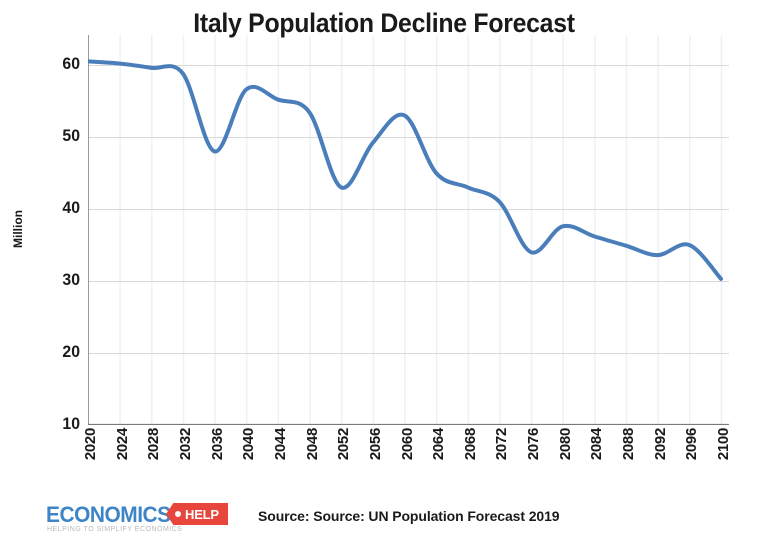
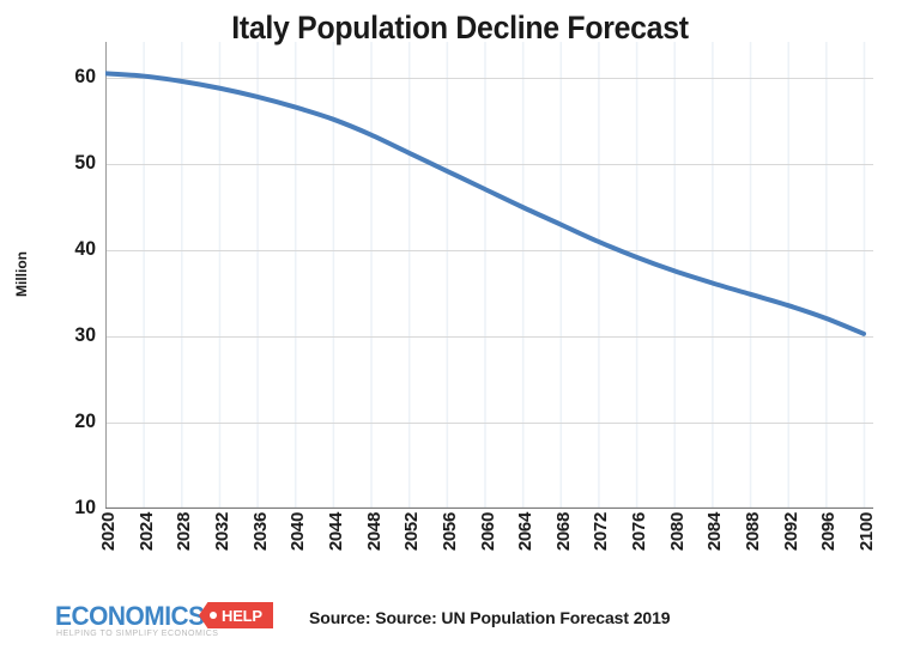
2036: 48 -> 58
2052: 43 -> 51
2060: 53 -> 47
2076: 34 -> 39
2096: 35 -> 32
